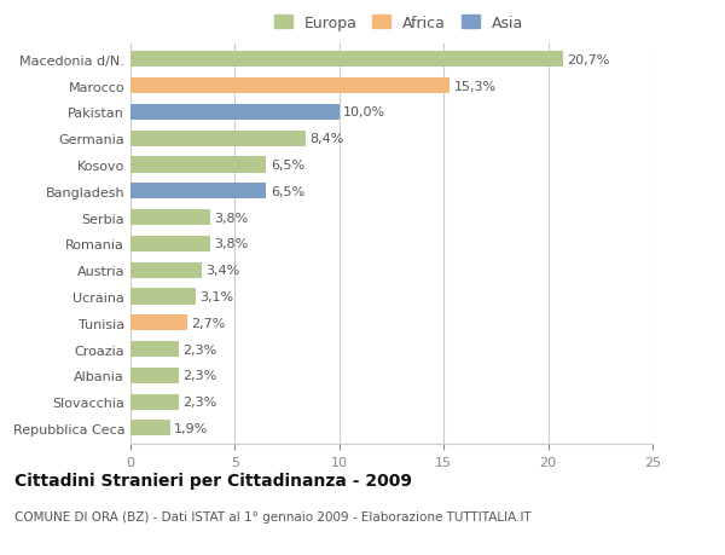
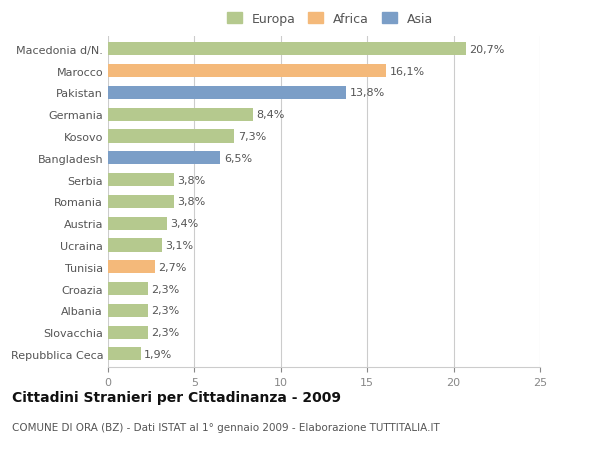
Marocco: 15,3% -> 16,1%
Pakistan: 10,0% -> 13,8%
Kosovo: 6,5% -> 7,3%
